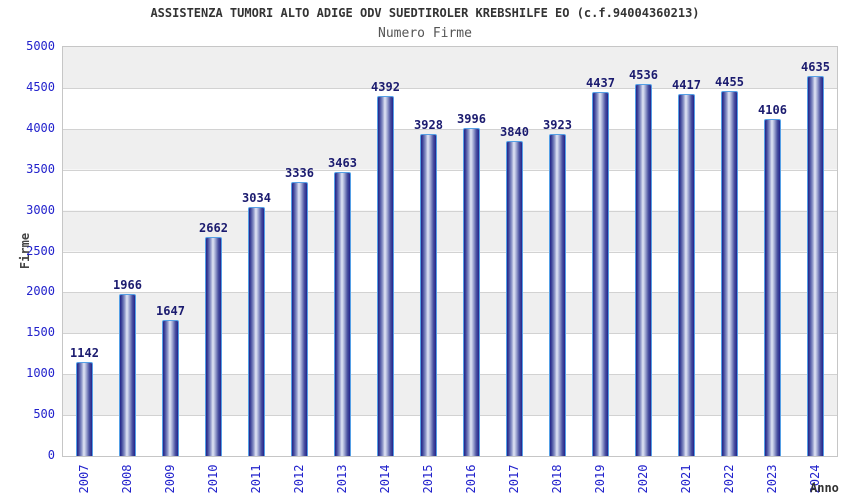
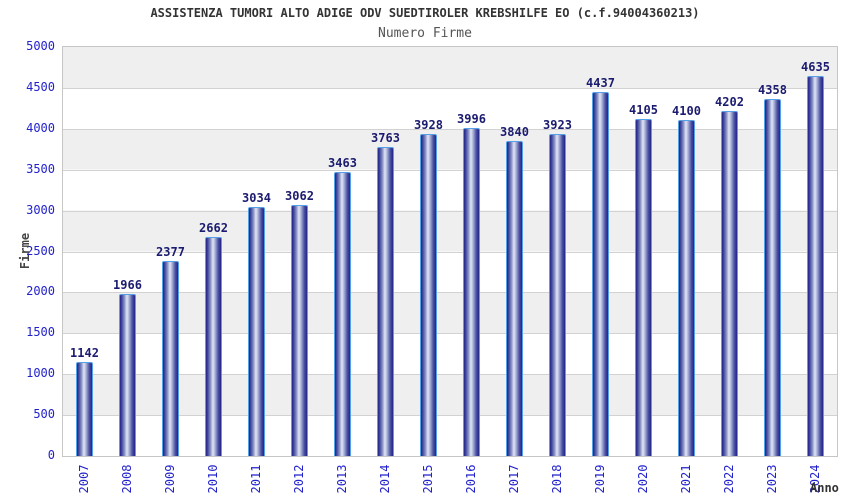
2009: 1647 -> 2377
2012: 3336 -> 3062
2014: 4392 -> 3763
2020: 4536 -> 4105
2021: 4417 -> 4100
2022: 4455 -> 4202
2023: 4106 -> 4358
